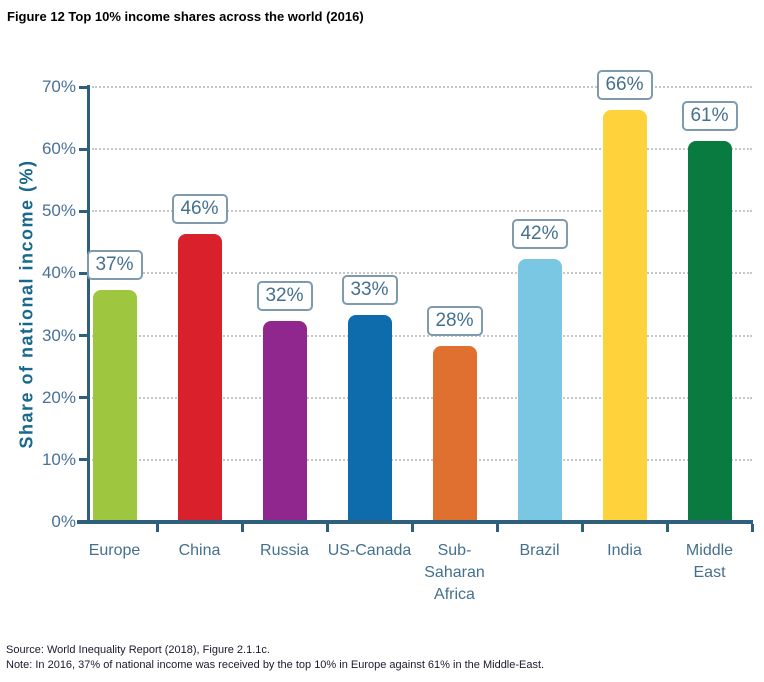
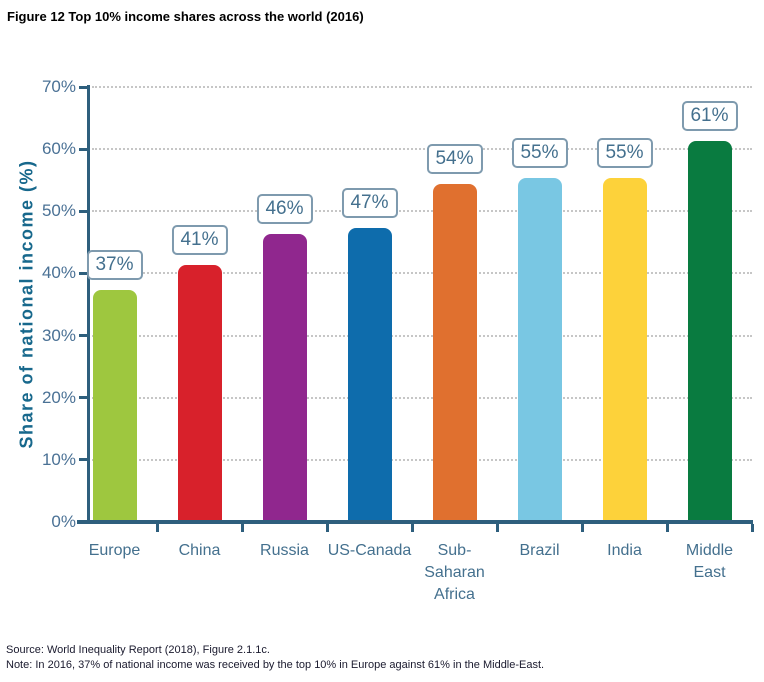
China: 46% -> 41%
Russia: 32% -> 46%
US-Canada: 33% -> 47%
Sub- Saharan Africa: 28% -> 54%
Brazil: 42% -> 55%
India: 66% -> 55%
